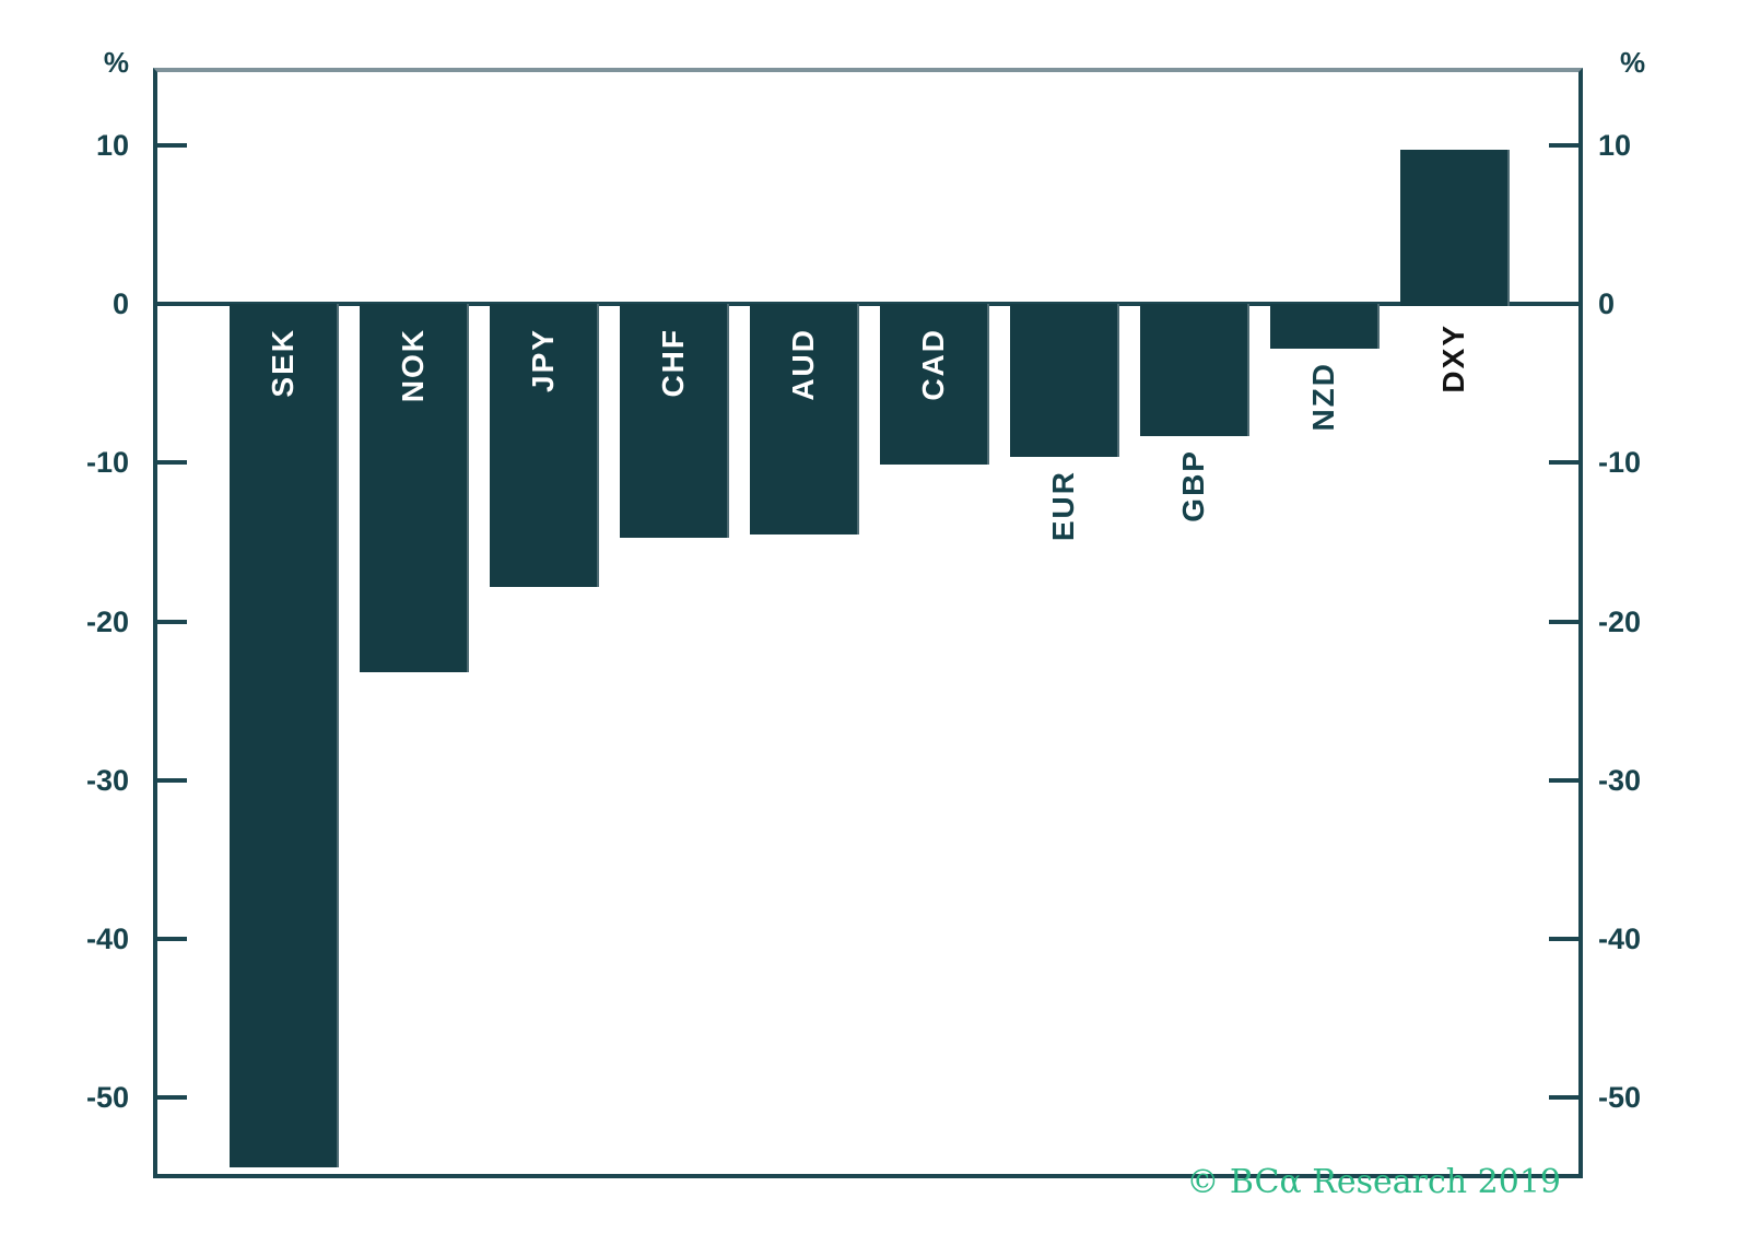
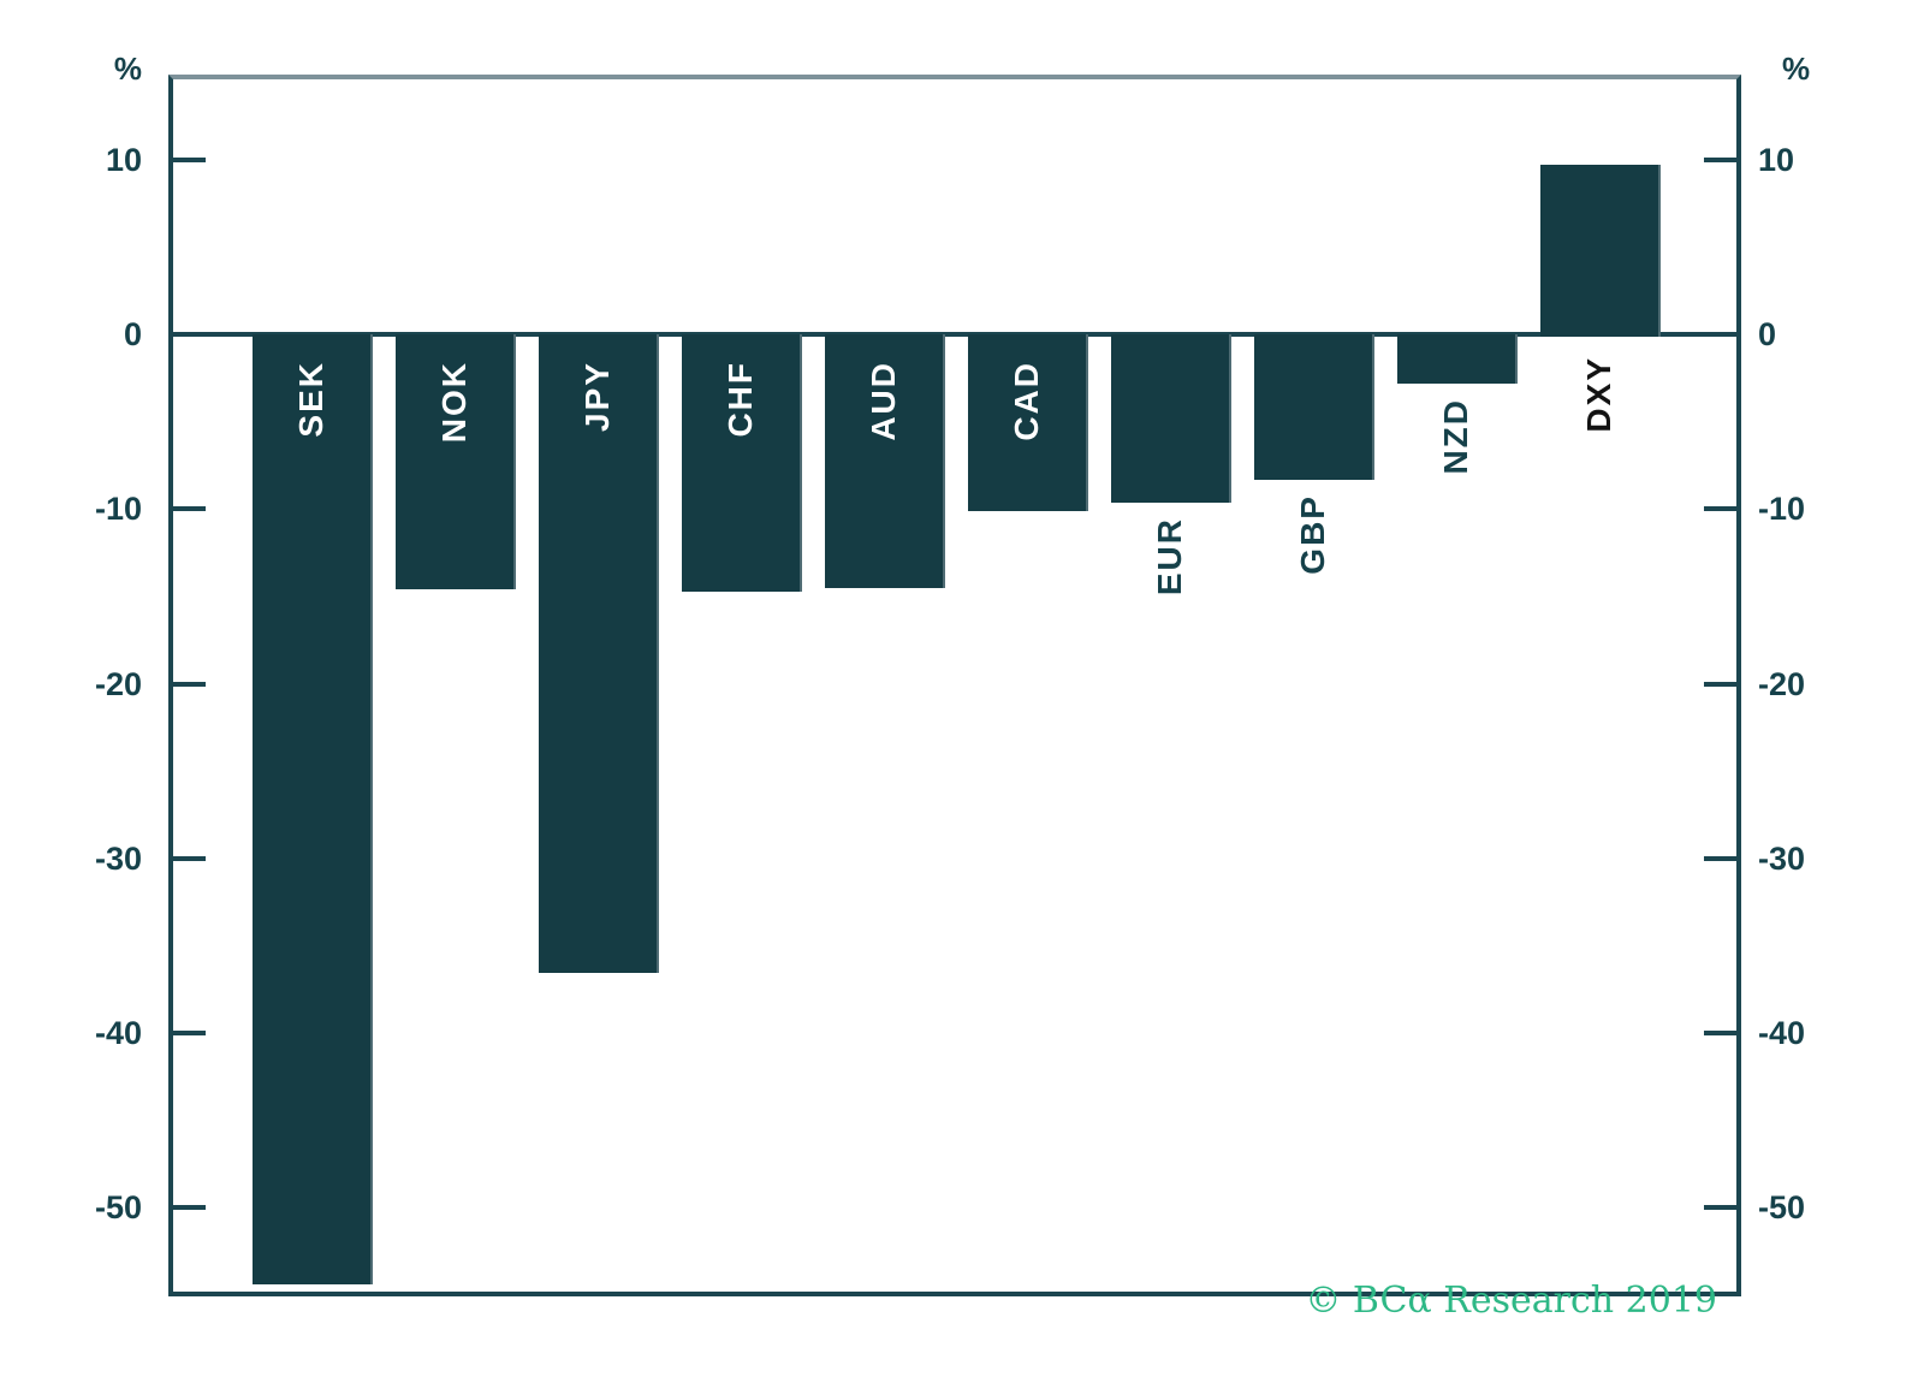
NOK: -23.2 -> -14.6
JPY: -17.8 -> -36.6
